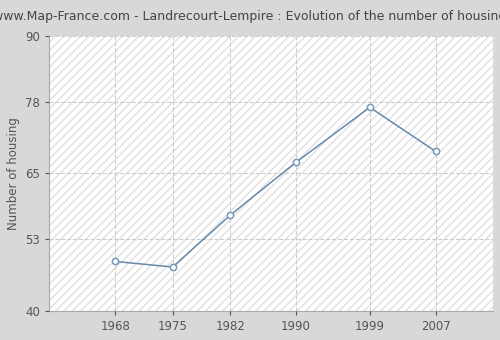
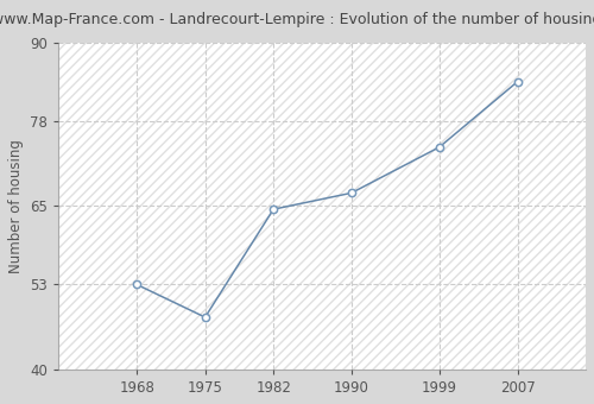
1968: 49.0 -> 53.0
1982: 57.4 -> 64.5
1999: 77.0 -> 74.0
2007: 69.0 -> 84.0
